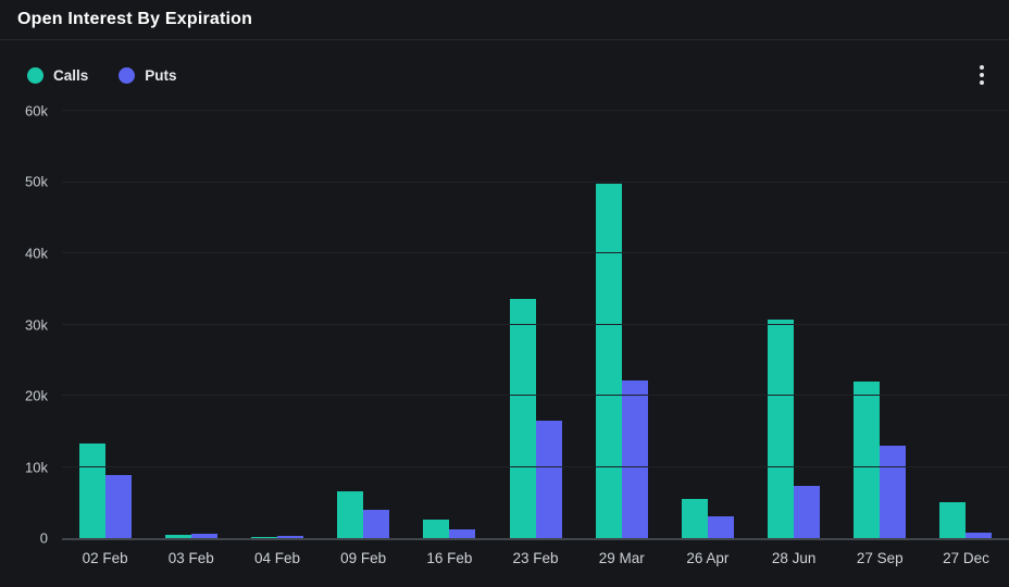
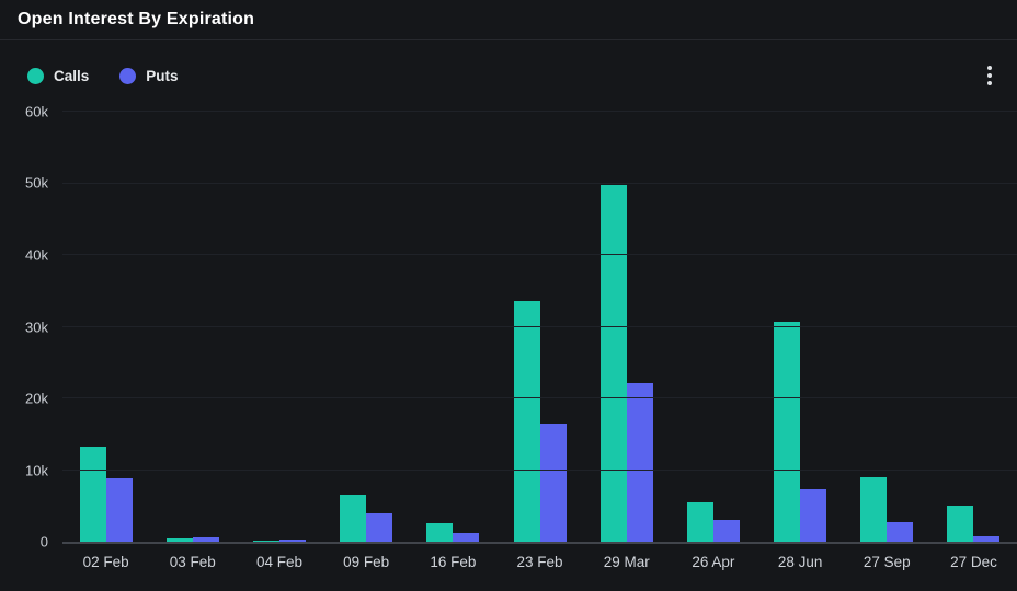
Calls/27 Sep: 22k -> 9k
Puts/27 Sep: 13k -> 3k
